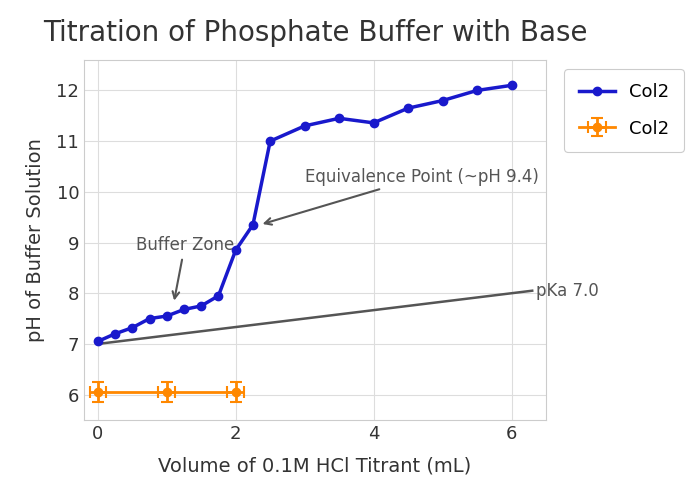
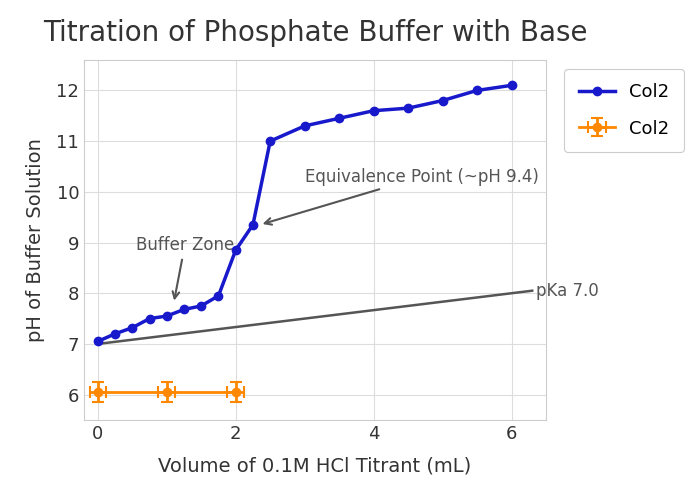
Col2/4: 11.36 -> 11.60
